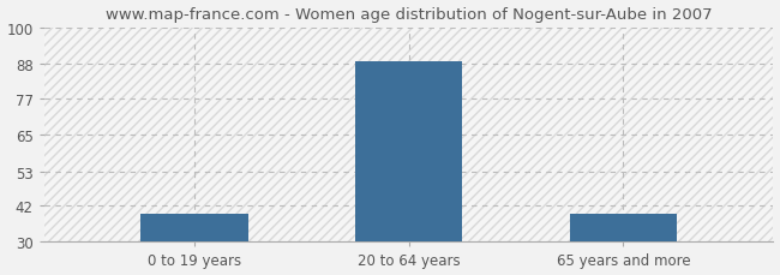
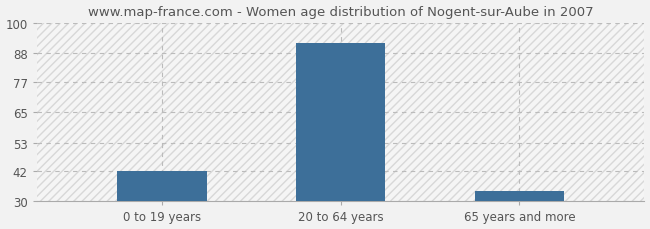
0 to 19 years: 39 -> 42
20 to 64 years: 89 -> 92
65 years and more: 39 -> 34
